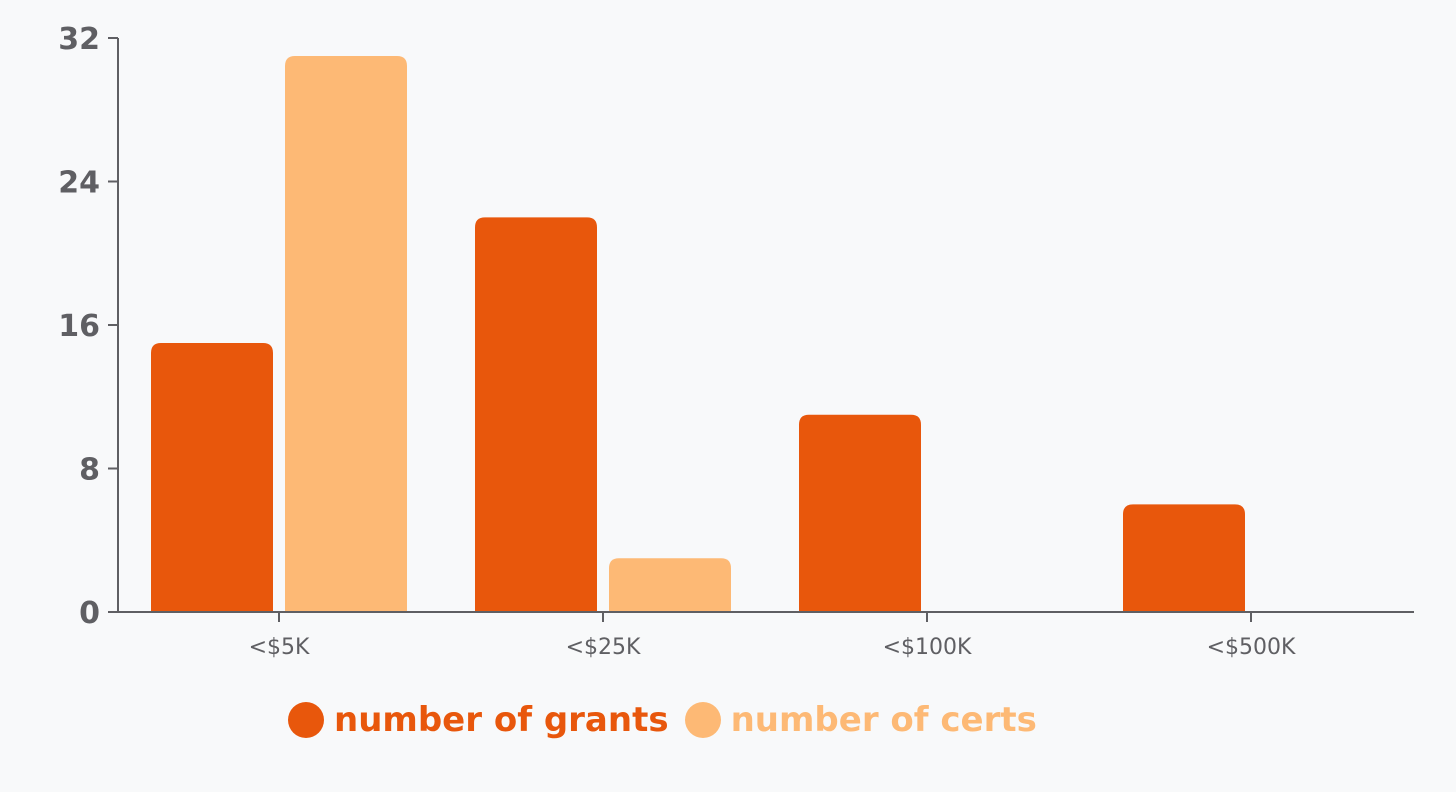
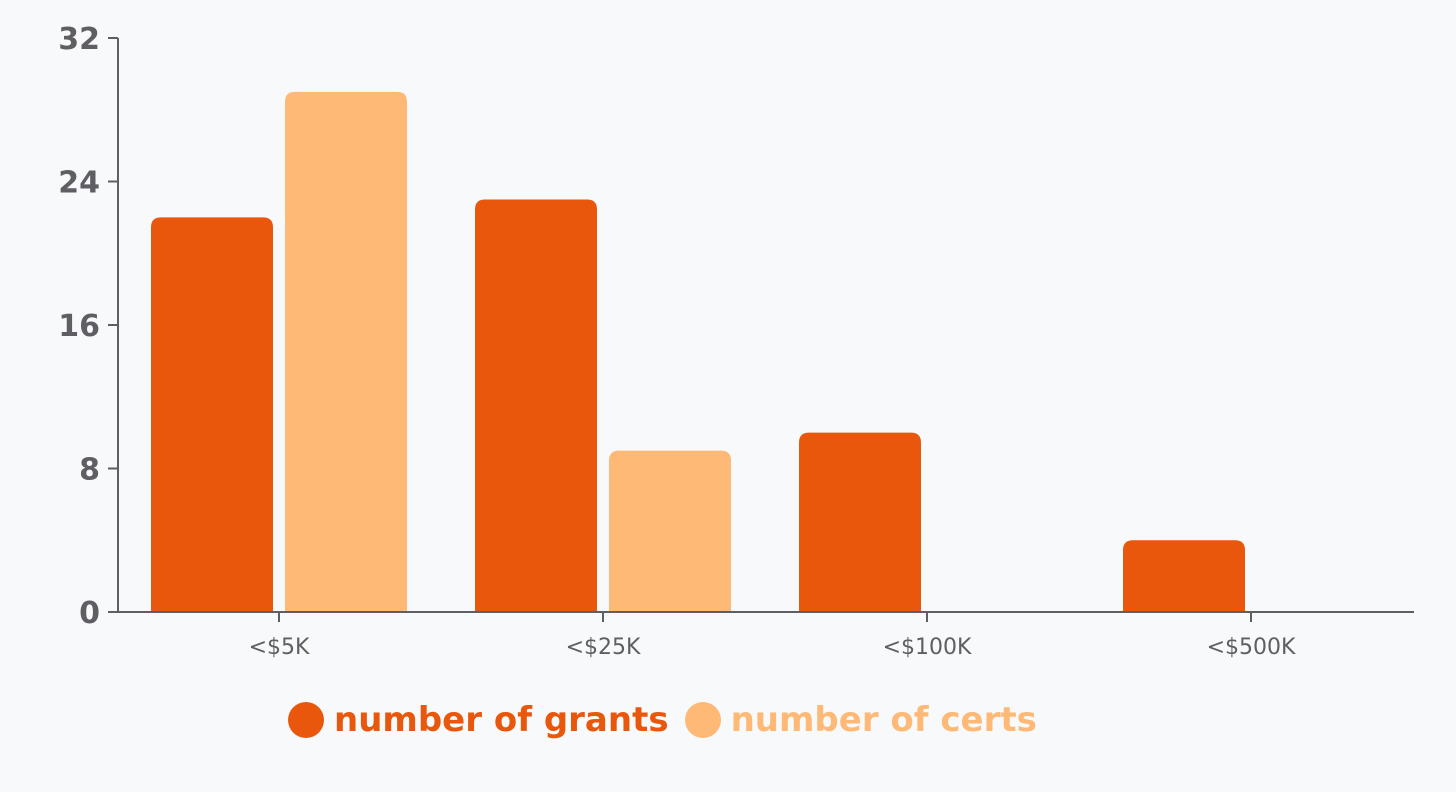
number of grants/<$5K: 15 -> 22
number of certs/<$5K: 31 -> 29
number of grants/<$25K: 22 -> 23
number of certs/<$25K: 3 -> 9
number of grants/<$100K: 11 -> 10
number of grants/<$500K: 6 -> 4
